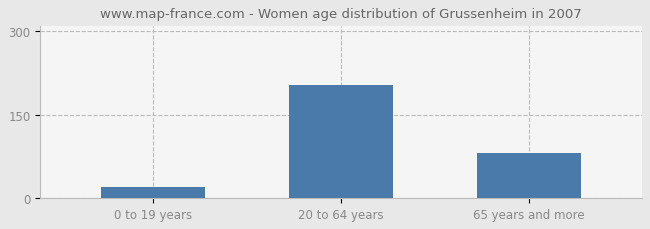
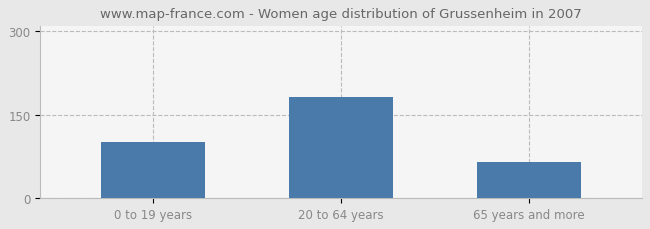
0 to 19 years: 20 -> 100
20 to 64 years: 204 -> 182
65 years and more: 80 -> 65
